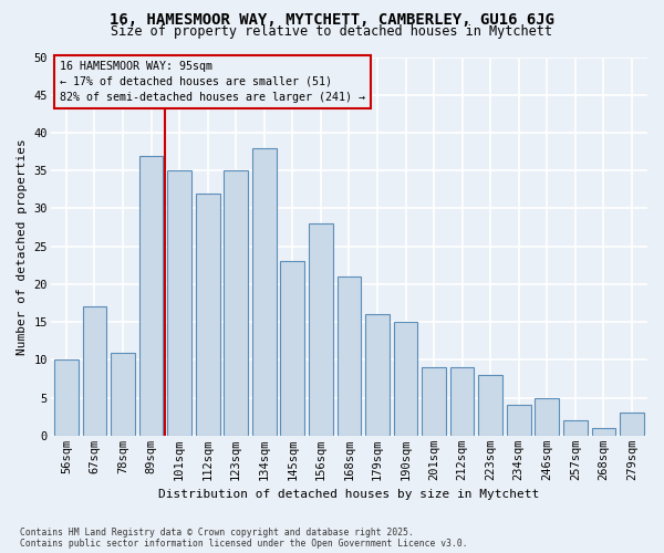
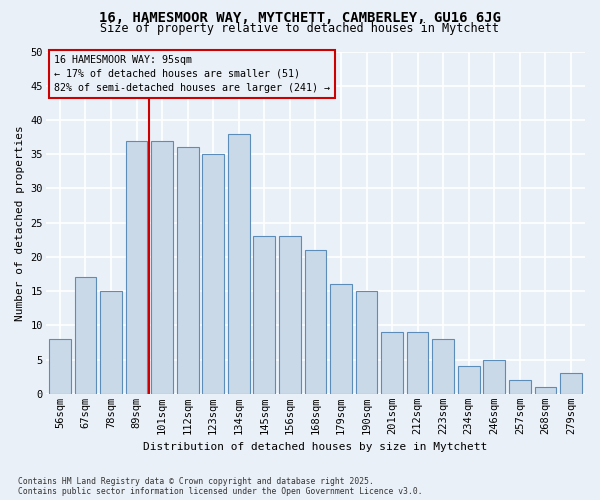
56sqm: 10 -> 8
78sqm: 11 -> 15
101sqm: 35 -> 37
112sqm: 32 -> 36
156sqm: 28 -> 23
